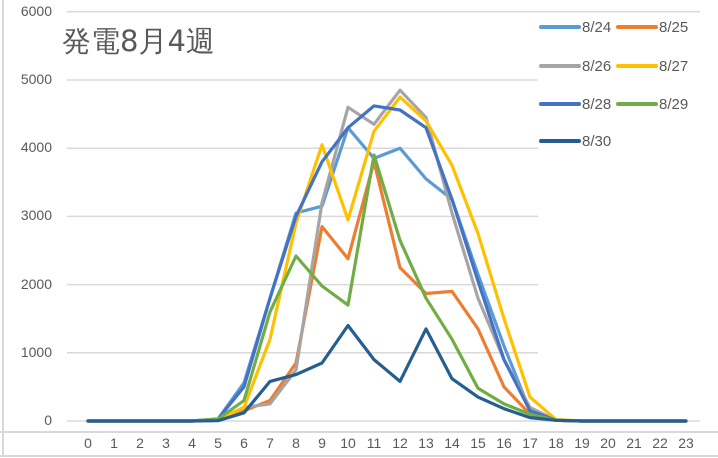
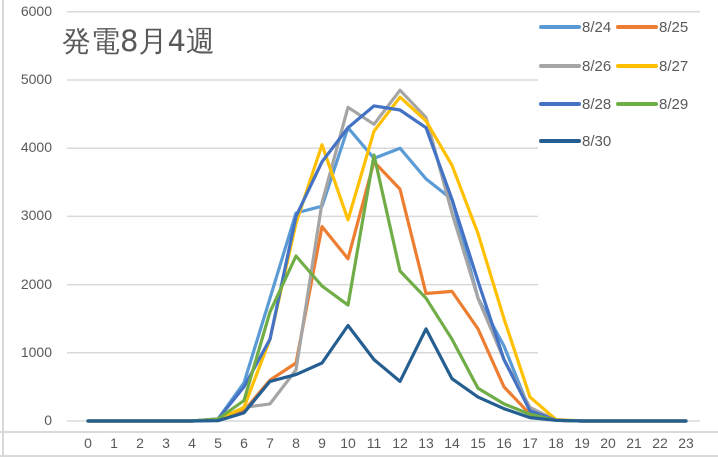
8/25/7: 300 -> 600
8/28/7: 1800 -> 1200
8/25/12: 2200 -> 3400
8/29/12: 2600 -> 2200
8/24/15: 2200 -> 1800
